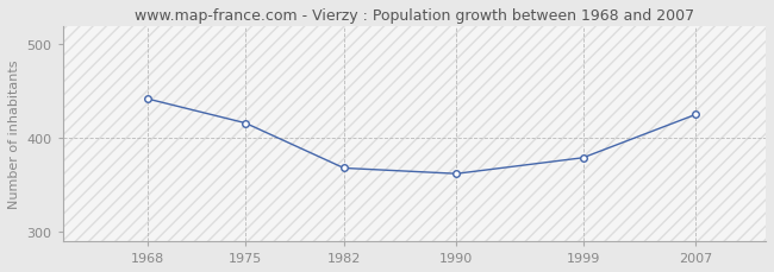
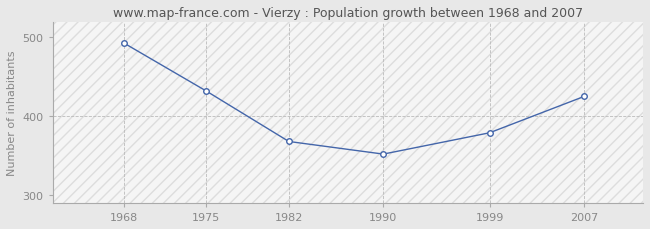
1968: 442 -> 493
1975: 416 -> 432
1990: 362 -> 352
